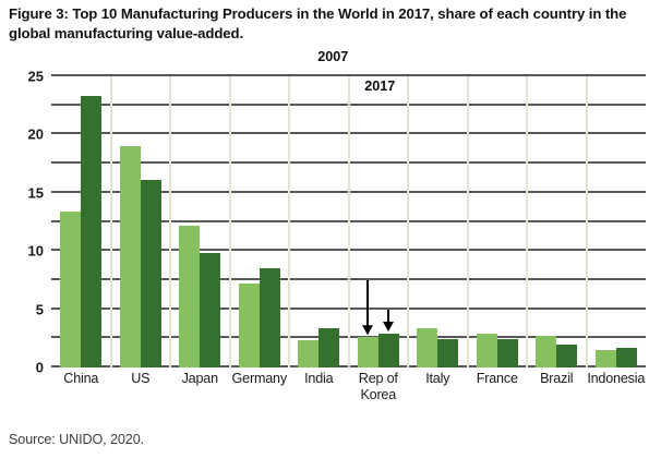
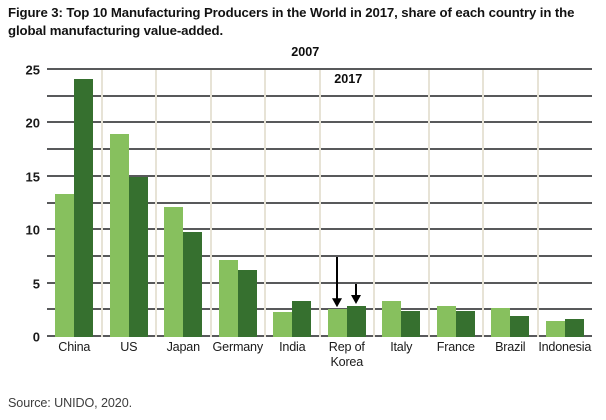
2017/China: 23.3 -> 24.2
2017/US: 16.1 -> 15.0
2017/Germany: 8.5 -> 6.3
